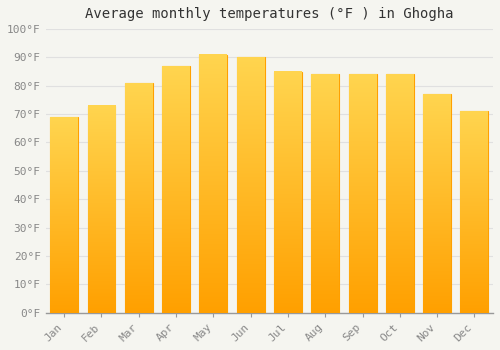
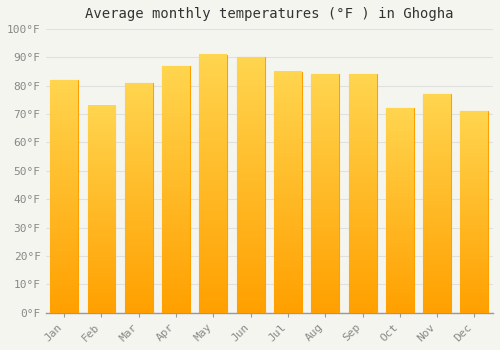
Jan: 69°F -> 82°F
Oct: 84°F -> 72°F
